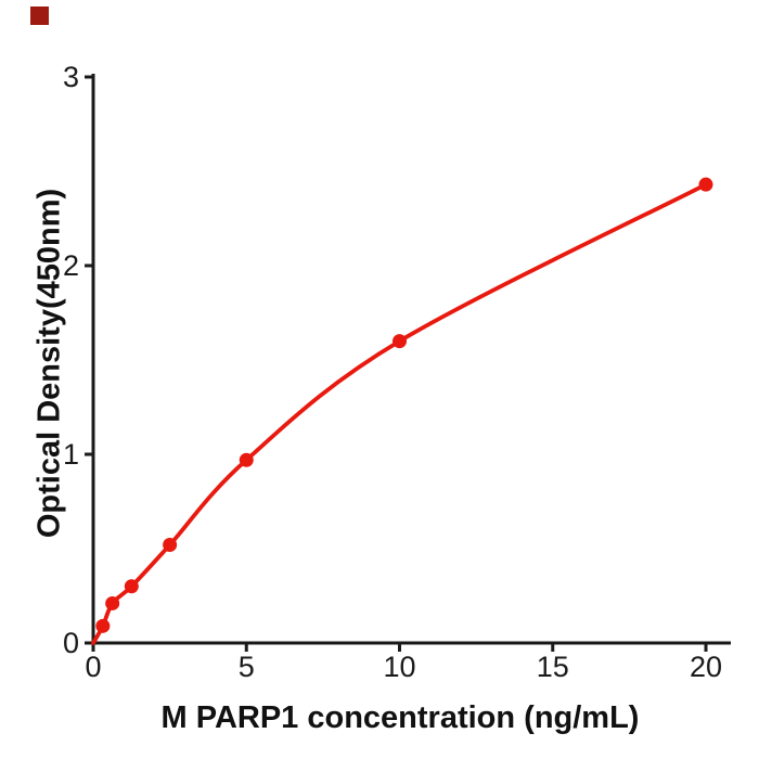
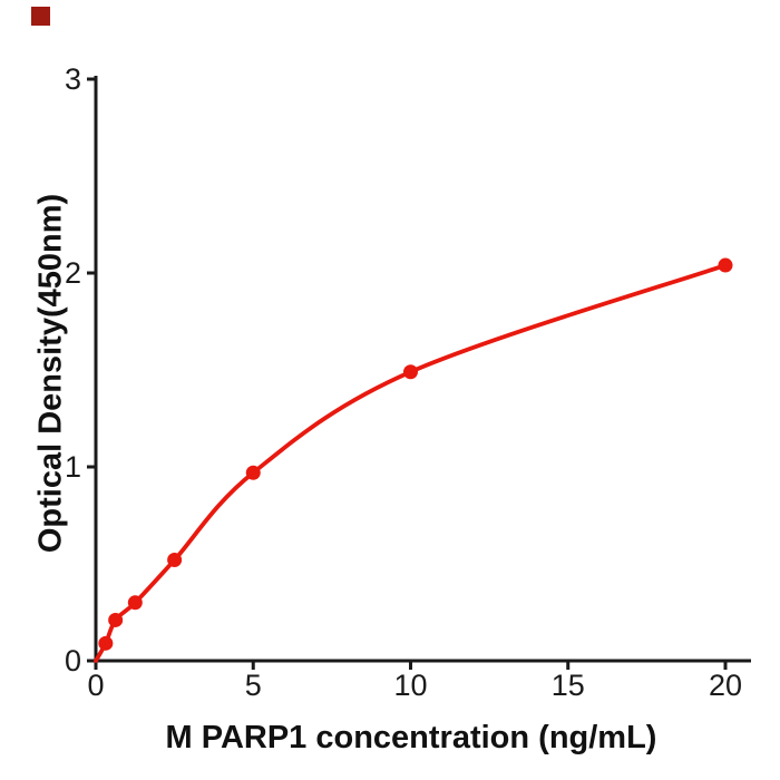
10: 1.60 -> 1.49
20: 2.43 -> 2.04
